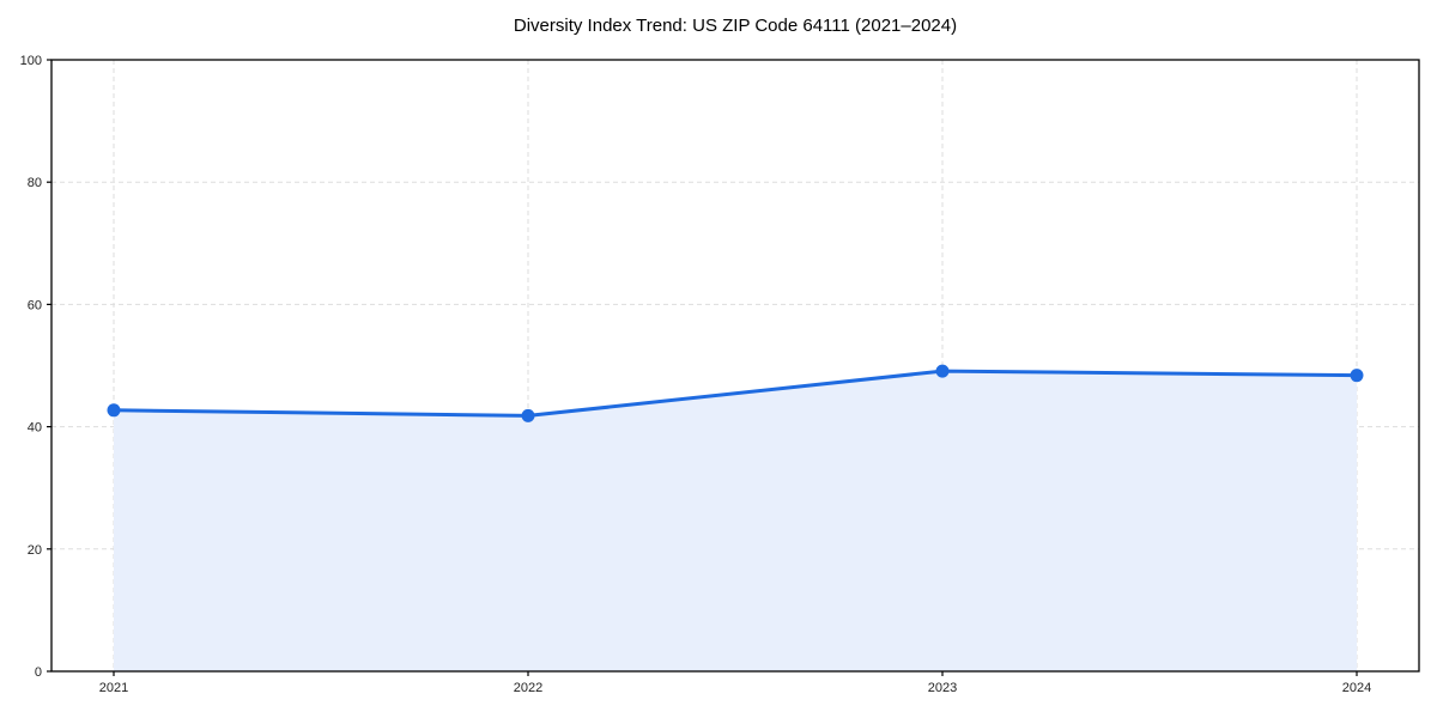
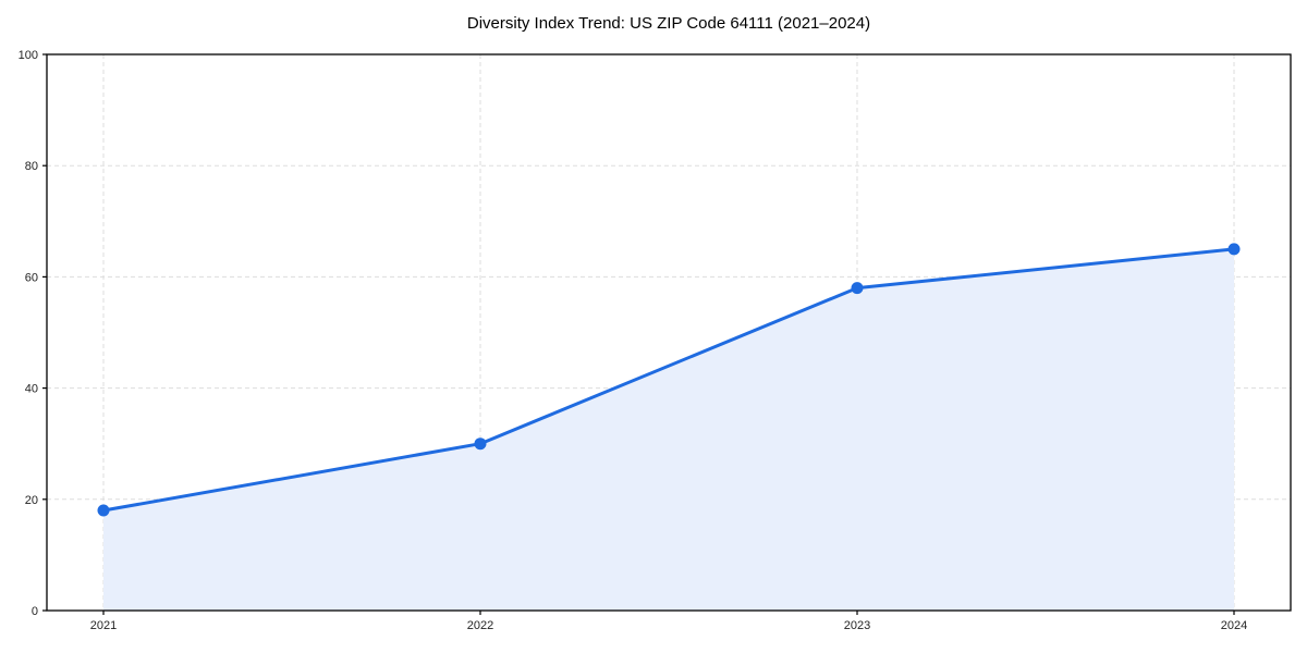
2021: 43 -> 18
2022: 42 -> 30
2023: 49 -> 58
2024: 48 -> 65
